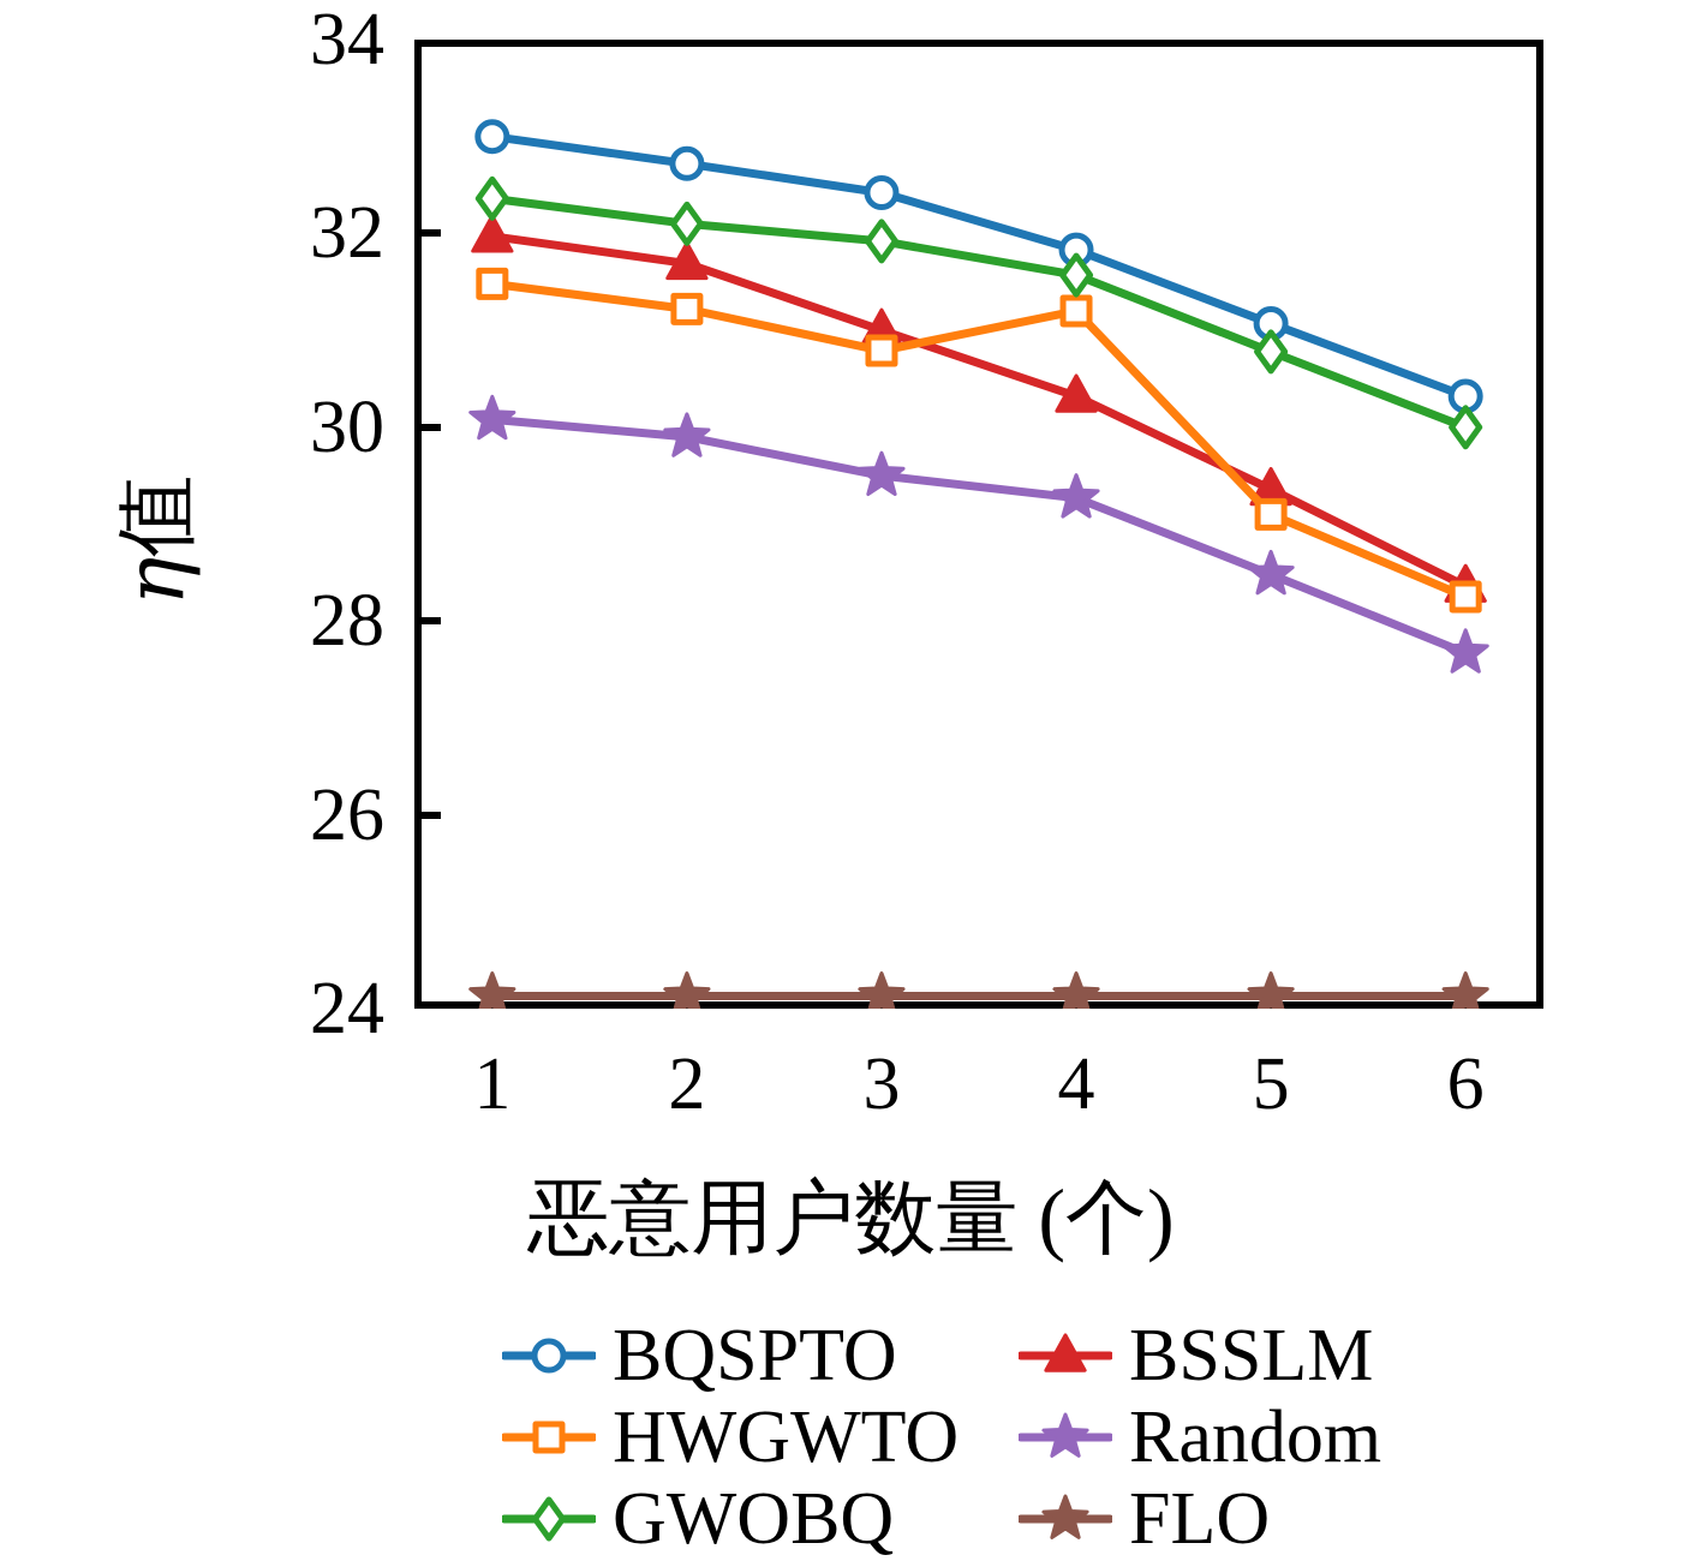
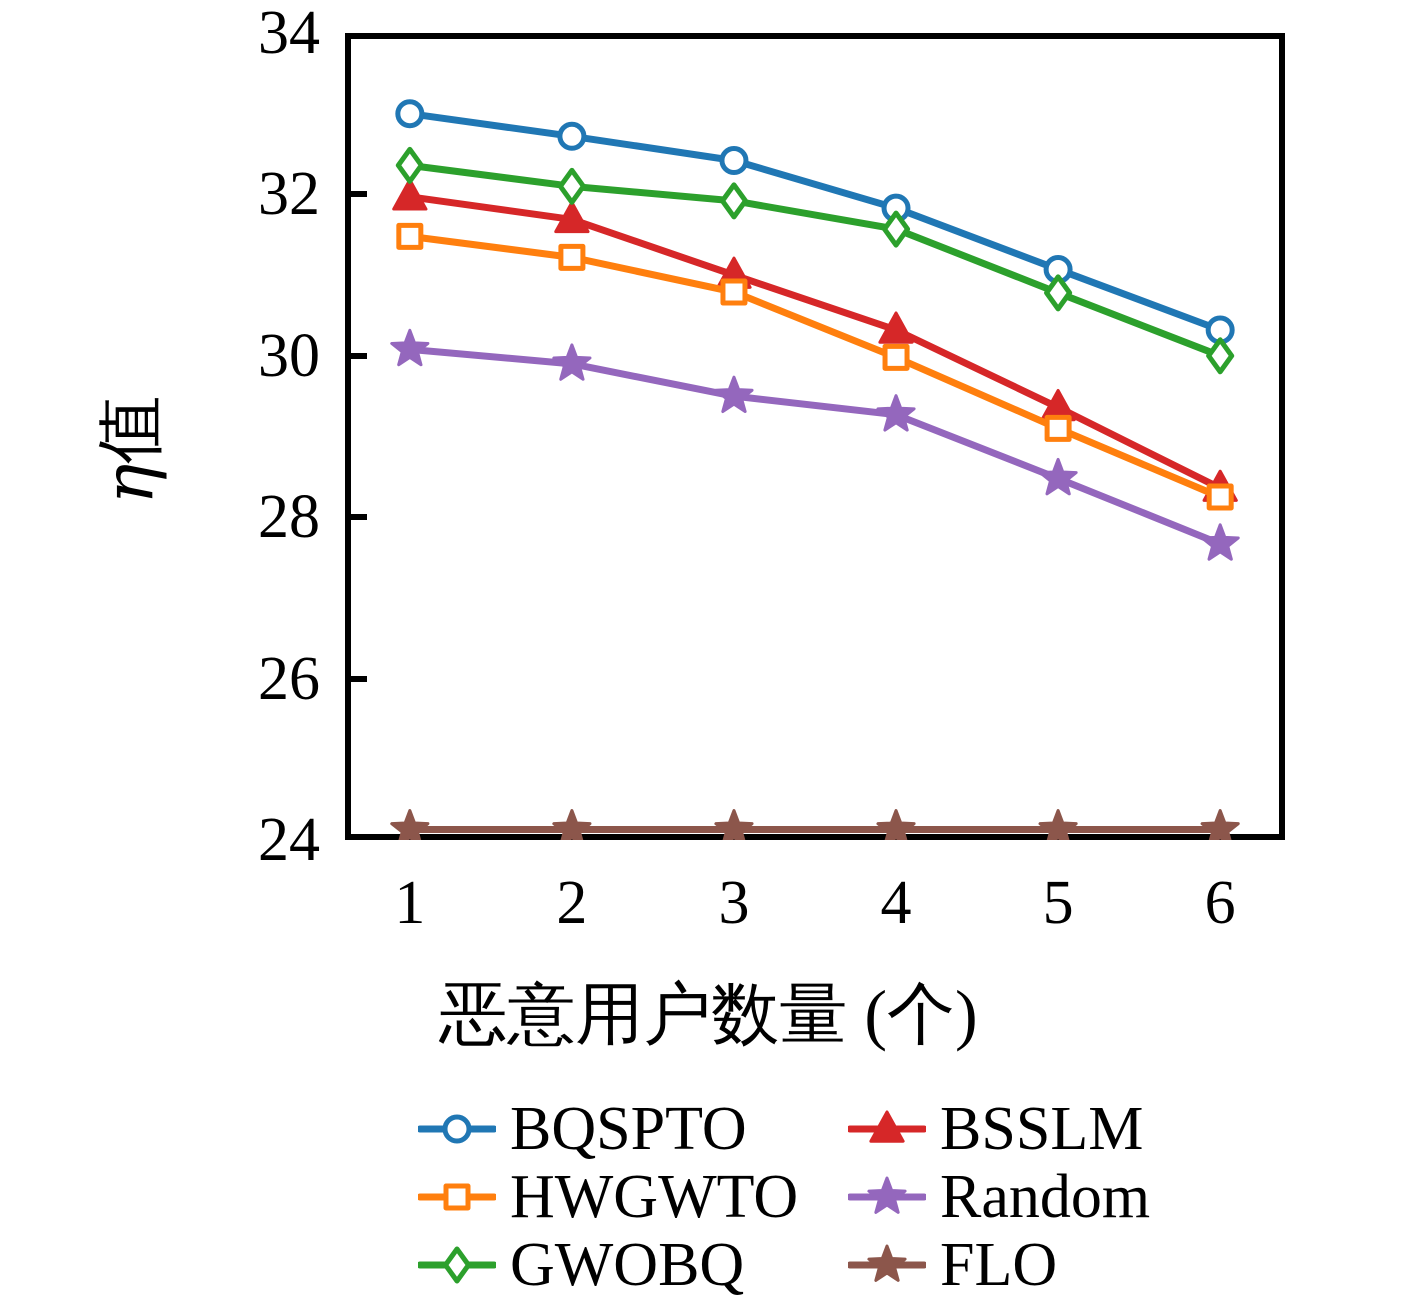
HWGWTO/4: 31.2 -> 30.0
